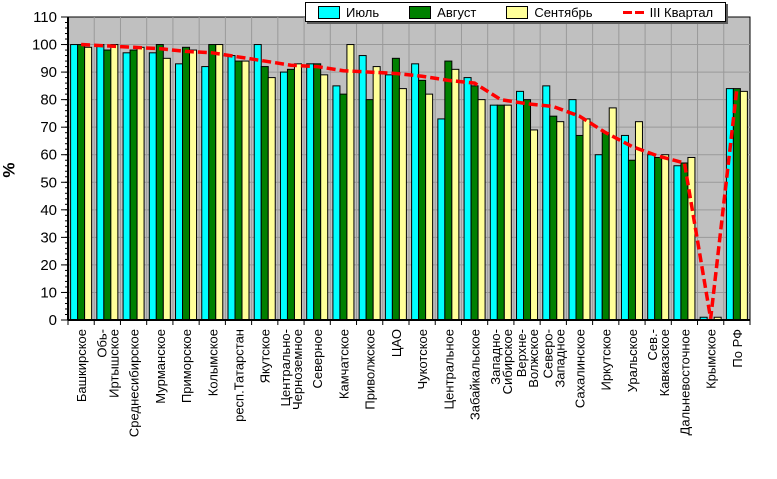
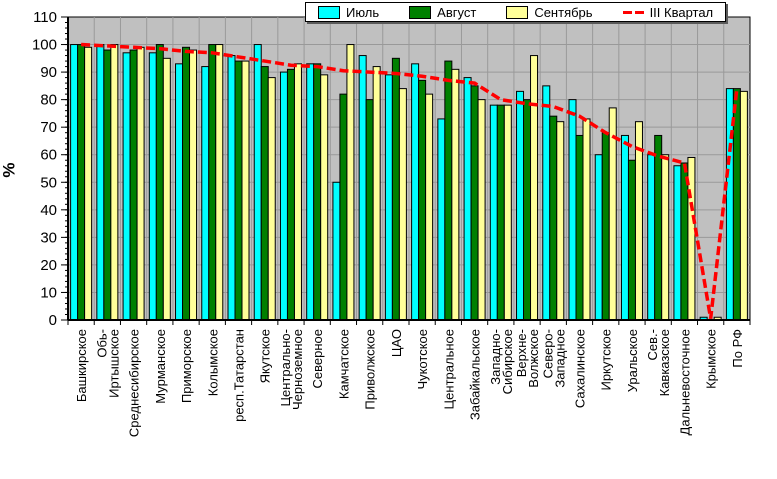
Июль/Камчатское: 85 -> 50
Сентябрь/Верхне- Волжское: 69 -> 96
Август/Сев.- Кавказское: 59 -> 67
